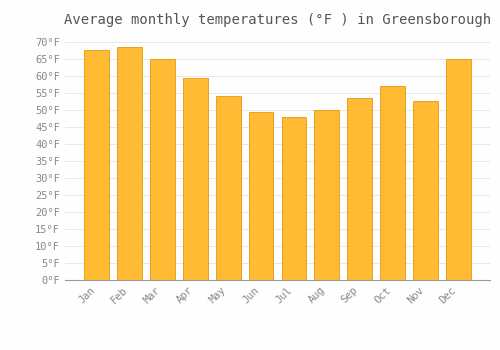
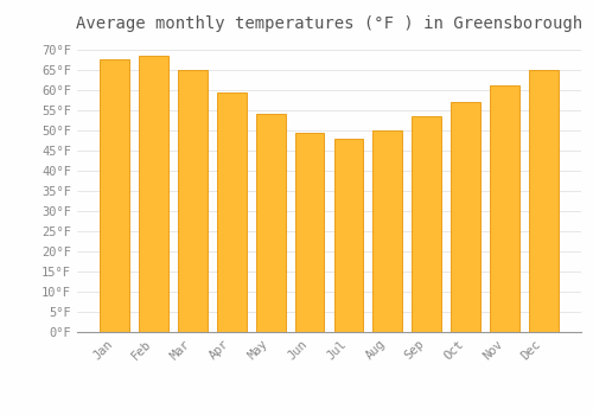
Nov: 52.5°F -> 61.0°F
